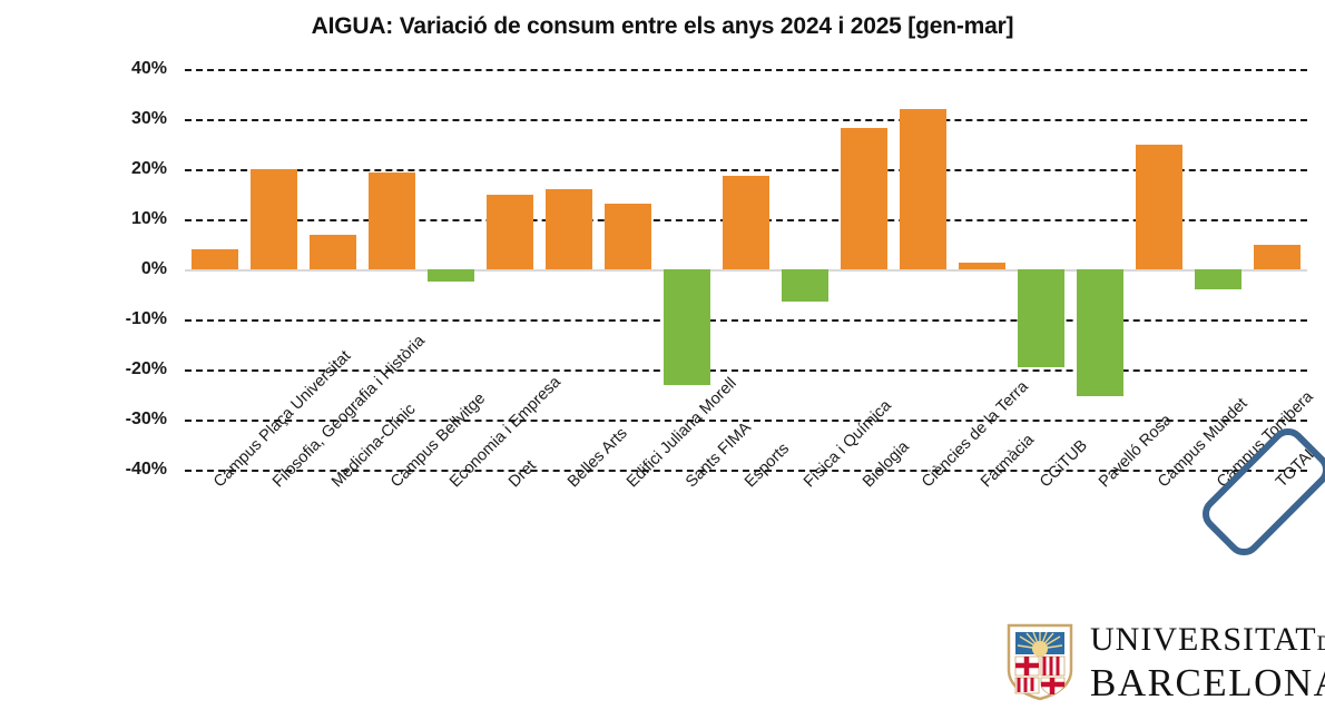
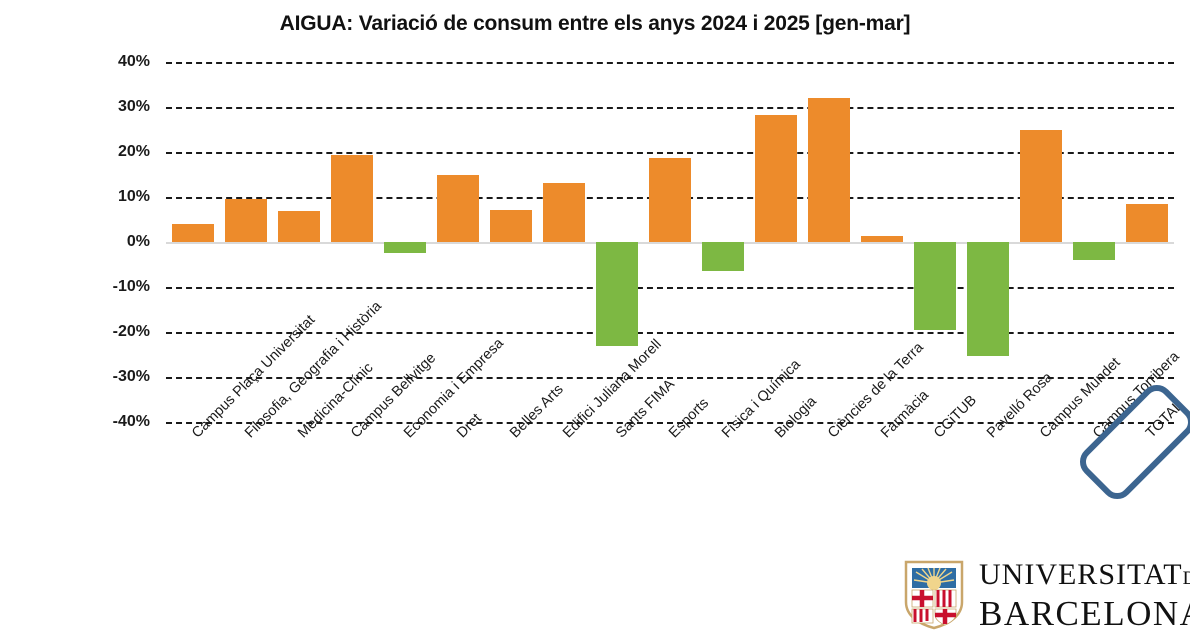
Filosofia, Geografia i Història: 20% -> 10%
Belles Arts: 16% -> 7%
TOTAL: 5% -> 8%
